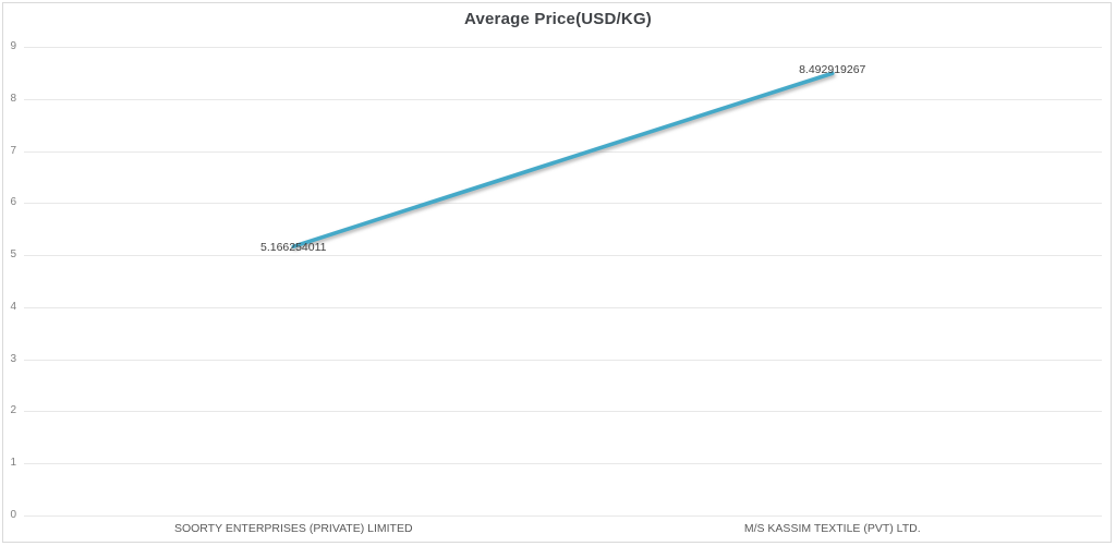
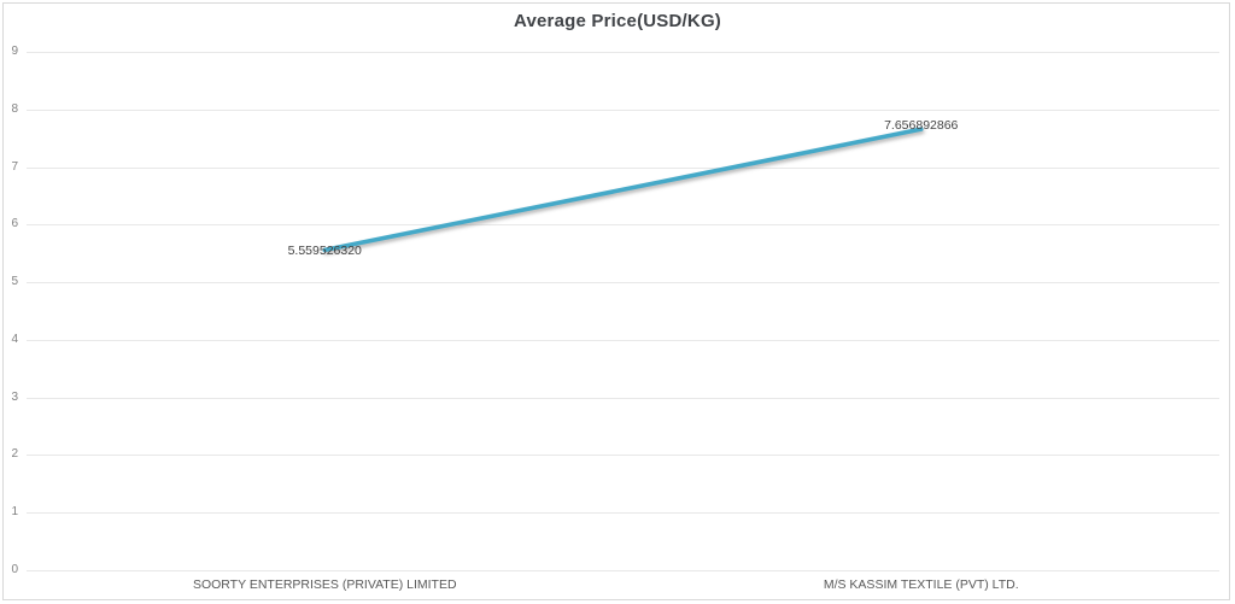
SOORTY ENTERPRISES (PRIVATE) LIMITED: 5.166254011 -> 5.559526320
M/S KASSIM TEXTILE (PVT) LTD.: 8.492919267 -> 7.656892866
